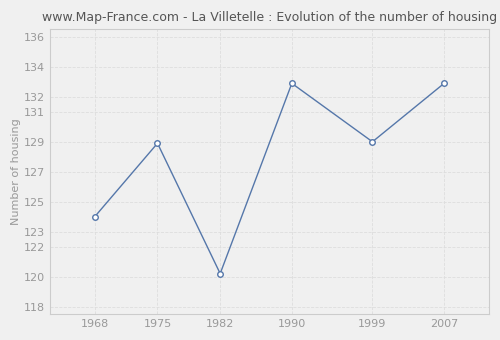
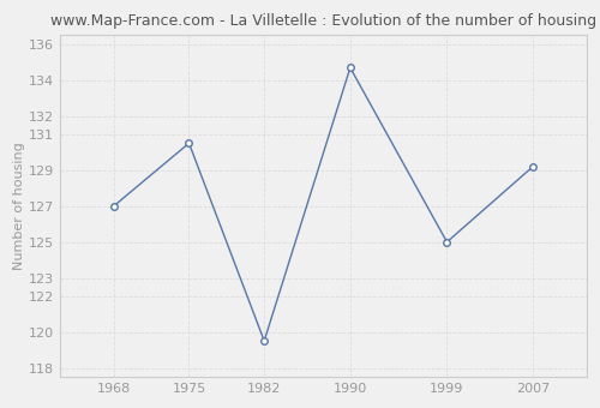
1968: 124.0 -> 127.0
1975: 128.9 -> 130.5
1982: 120.2 -> 119.5
1990: 132.9 -> 134.7
1999: 129.0 -> 125.0
2007: 132.9 -> 129.2
